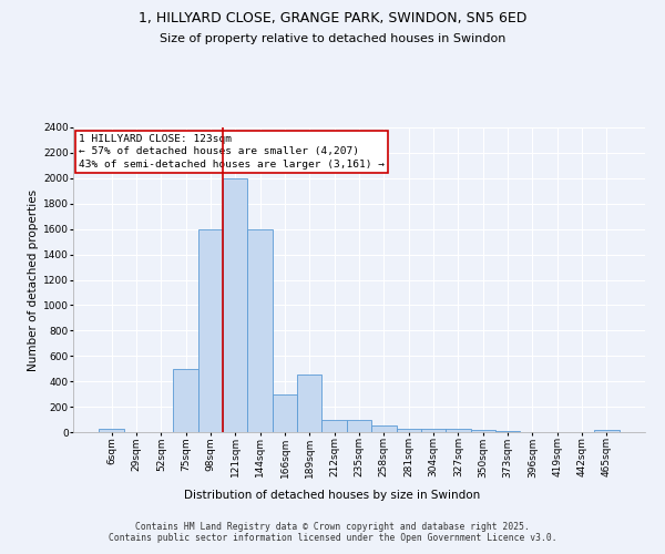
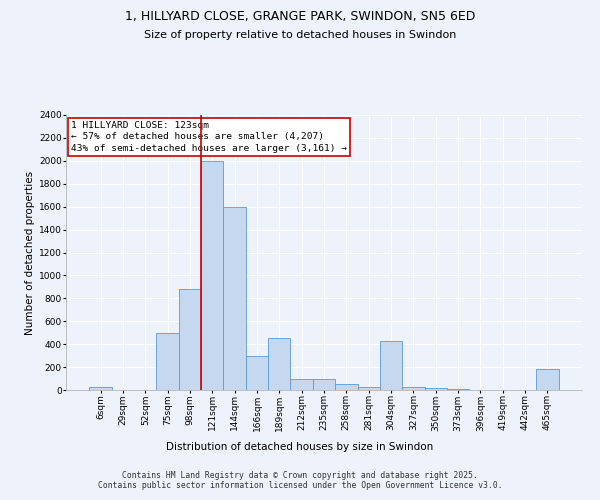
98sqm: 1600 -> 880
304sqm: 20 -> 430
465sqm: 20 -> 180
